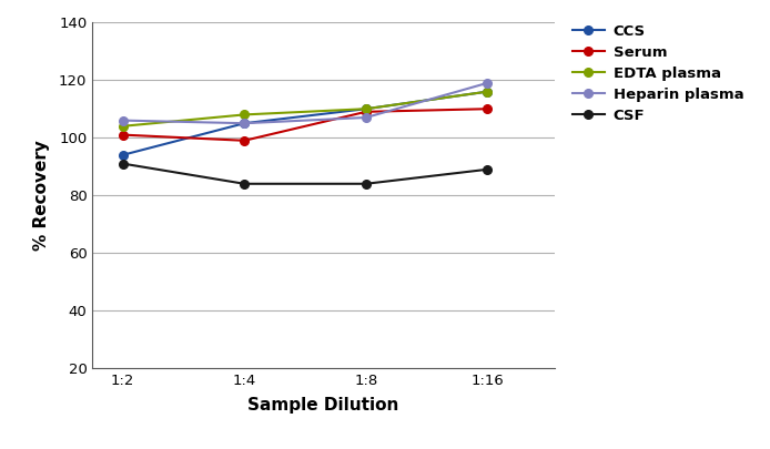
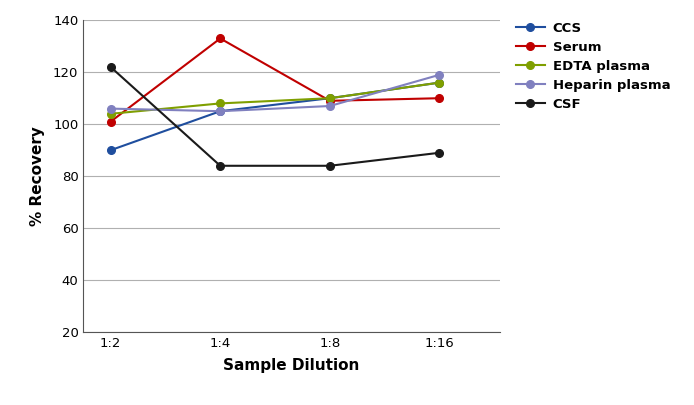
CCS/1:2: 94 -> 90
CSF/1:2: 91 -> 122
Serum/1:4: 99 -> 133
